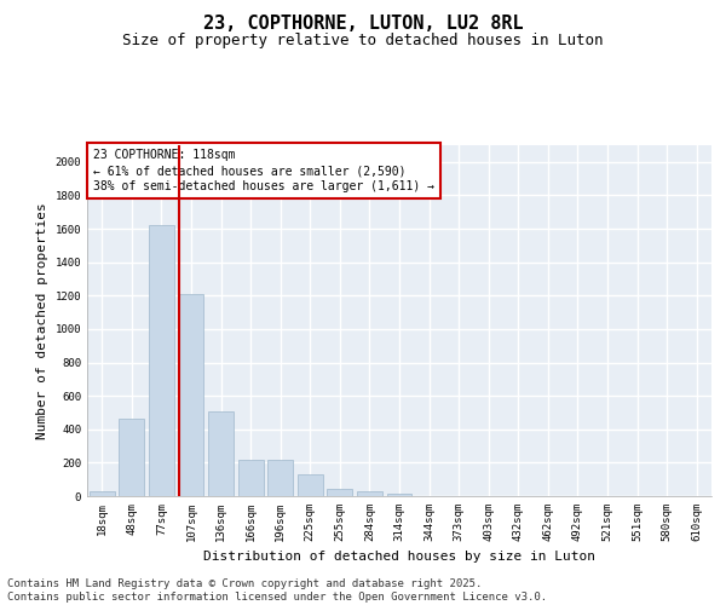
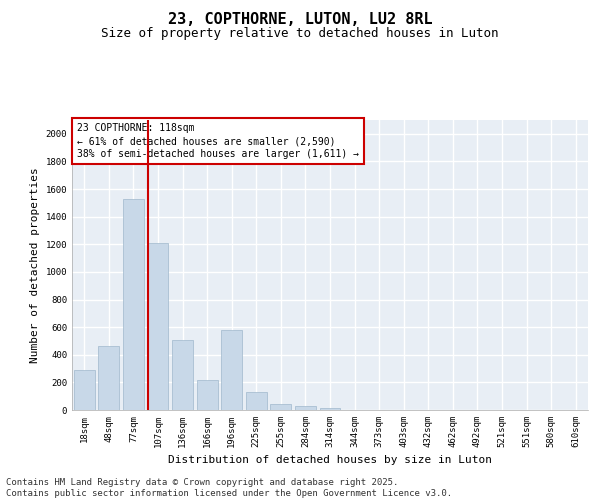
18sqm: 30 -> 290
77sqm: 1620 -> 1530
196sqm: 220 -> 580
